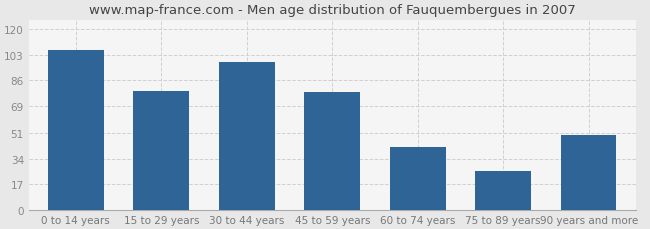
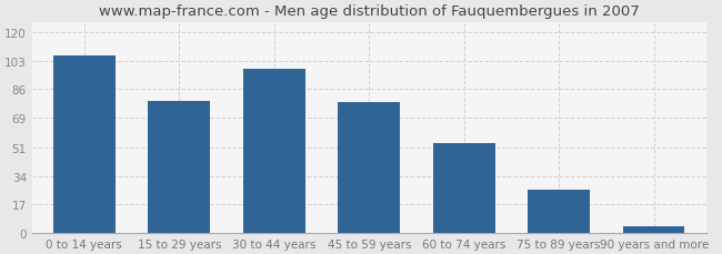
60 to 74 years: 42 -> 54
90 years and more: 50 -> 4
